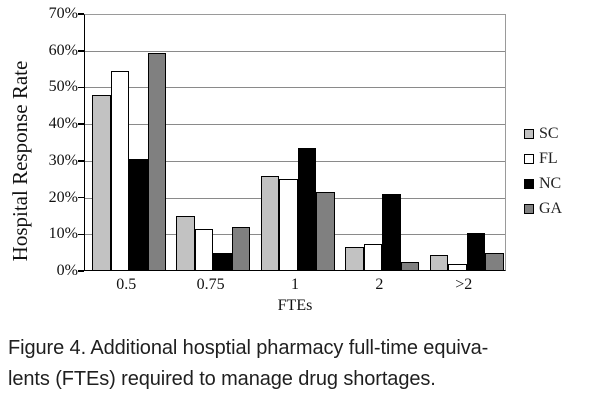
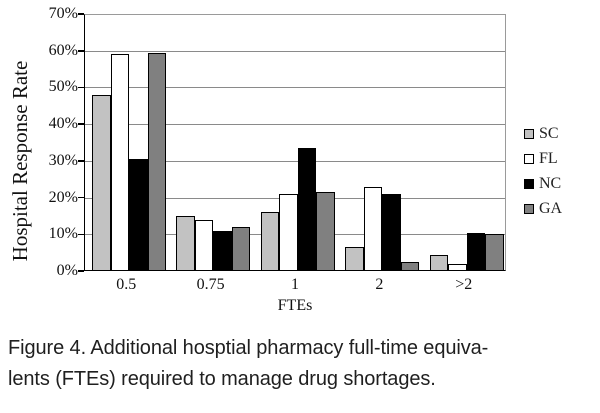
FL/0.5: 54% -> 59%
FL/0.75: 12% -> 14%
NC/0.75: 5% -> 11%
SC/1: 26% -> 16%
FL/1: 25% -> 21%
FL/2: 8% -> 23%
GA/>2: 5% -> 10%
